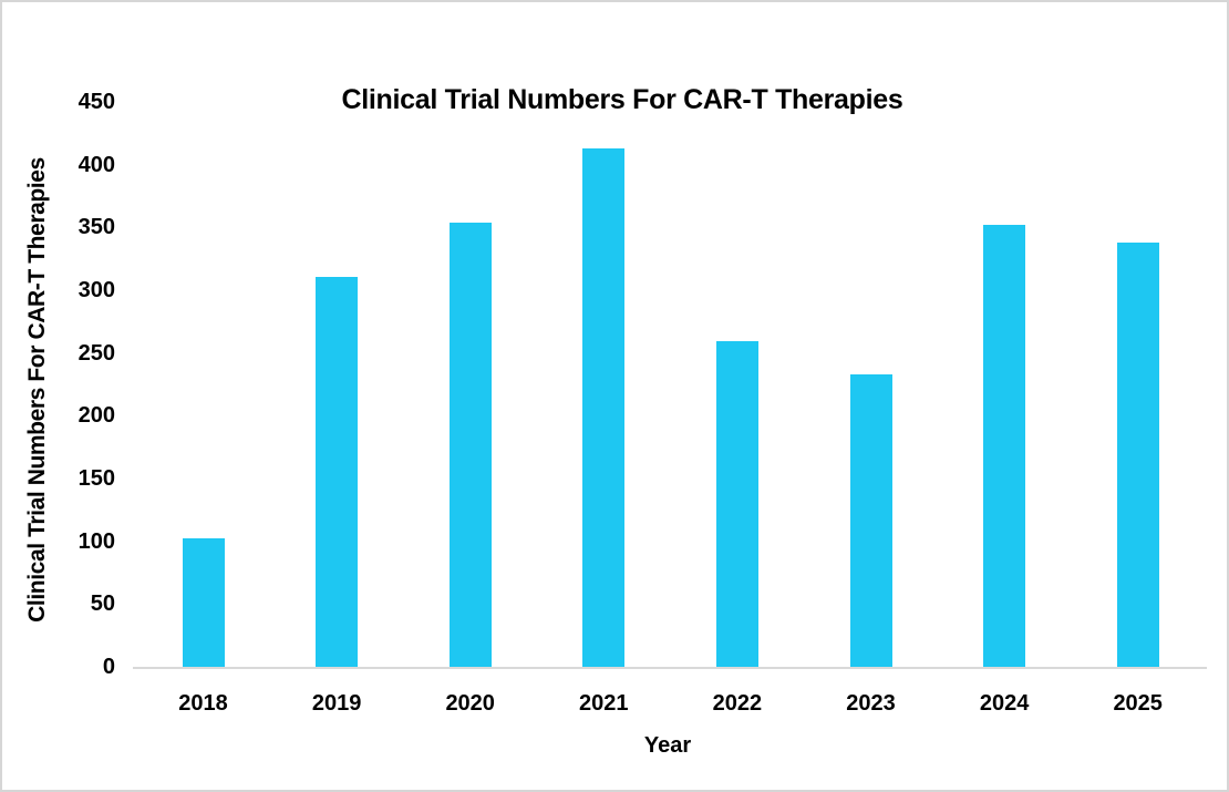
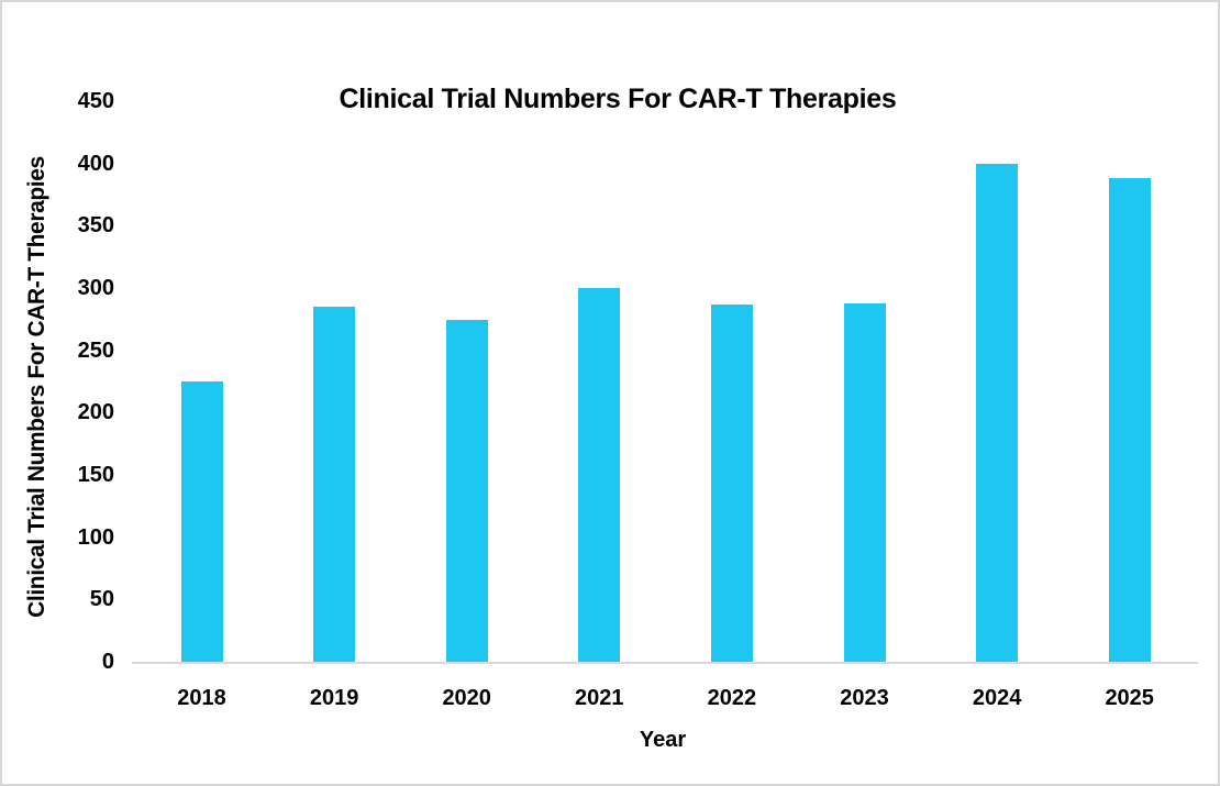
2018: 102 -> 225
2019: 311 -> 285
2020: 354 -> 274
2021: 413 -> 300
2022: 259 -> 287
2023: 233 -> 288
2024: 352 -> 400
2025: 338 -> 388
